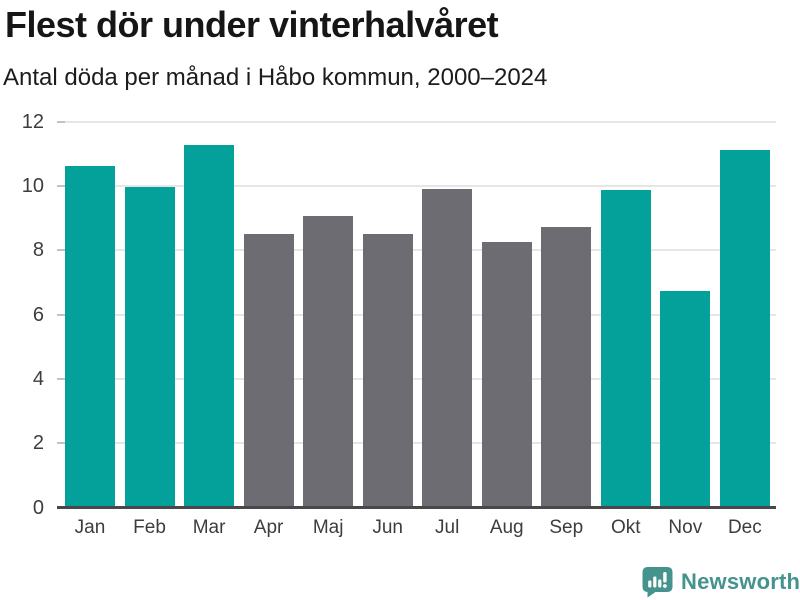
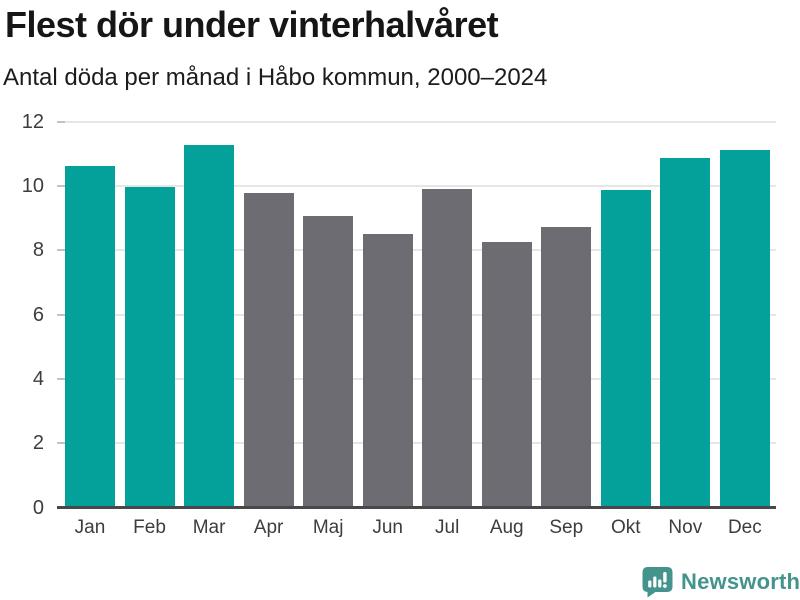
Apr: 8.5 -> 9.8
Nov: 6.7 -> 10.8
